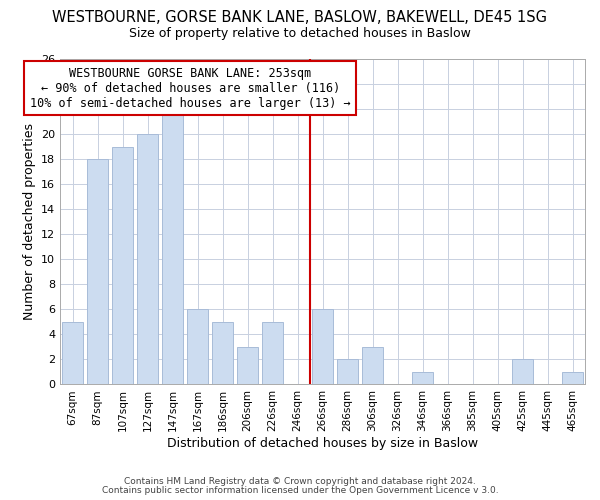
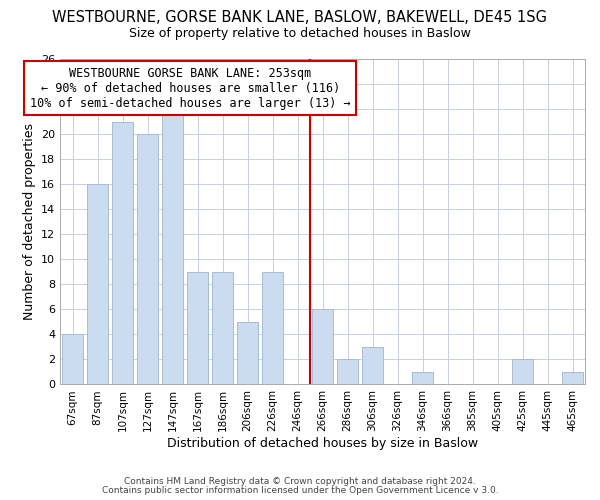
67sqm: 5 -> 4
87sqm: 18 -> 16
107sqm: 19 -> 21
167sqm: 6 -> 9
186sqm: 5 -> 9
206sqm: 3 -> 5
226sqm: 5 -> 9
